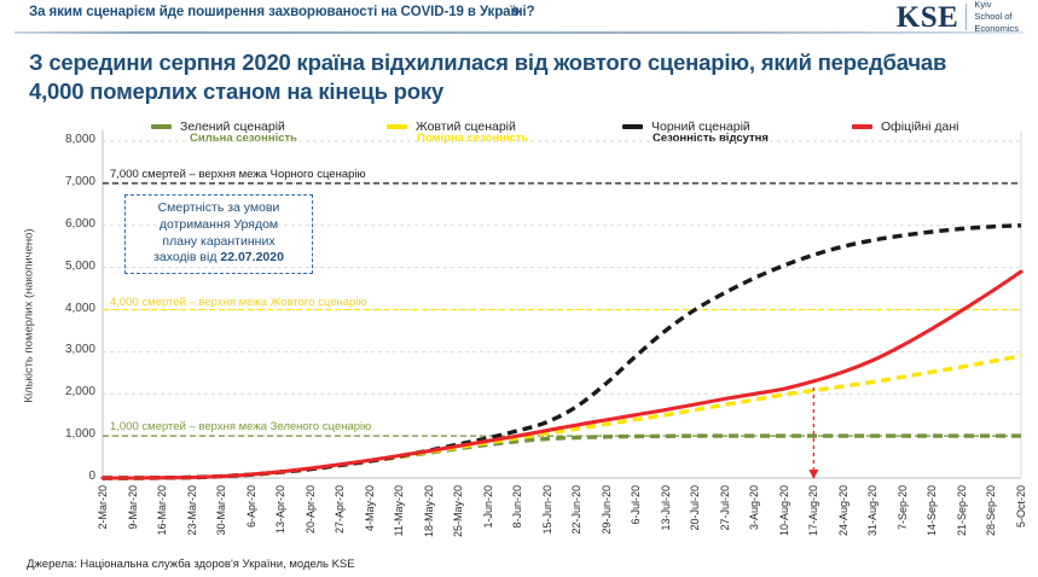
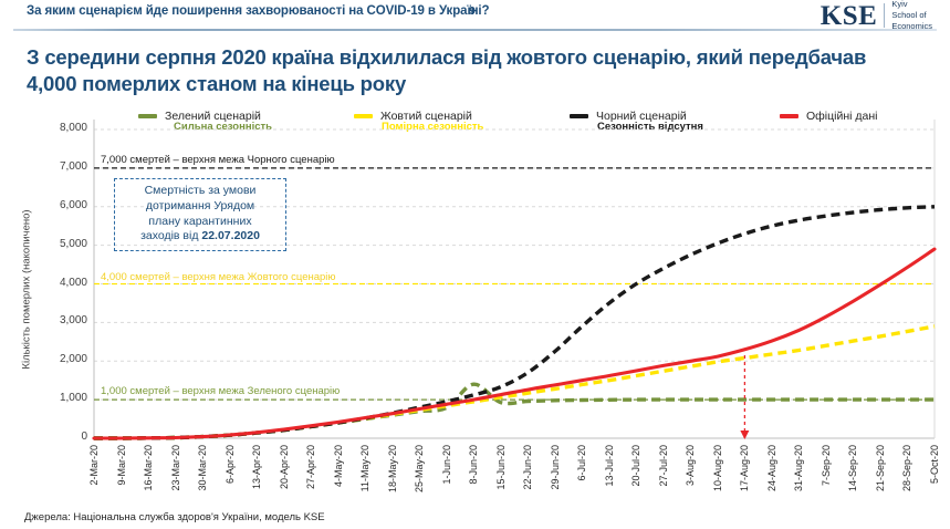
Зелений сценарій/8-Jun-20: 900 -> 1400
